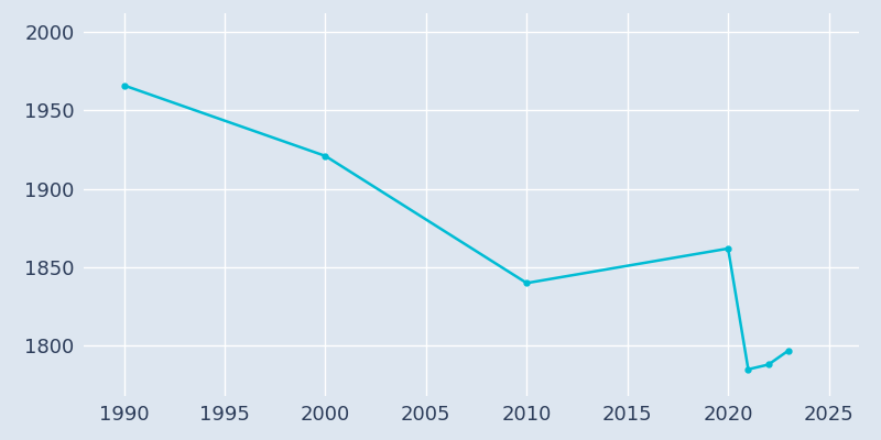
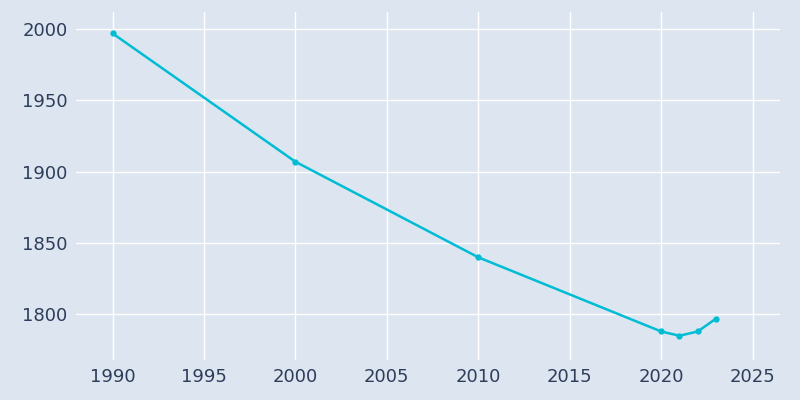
1990: 1966 -> 1997
2000: 1921 -> 1907
2020: 1862 -> 1788
